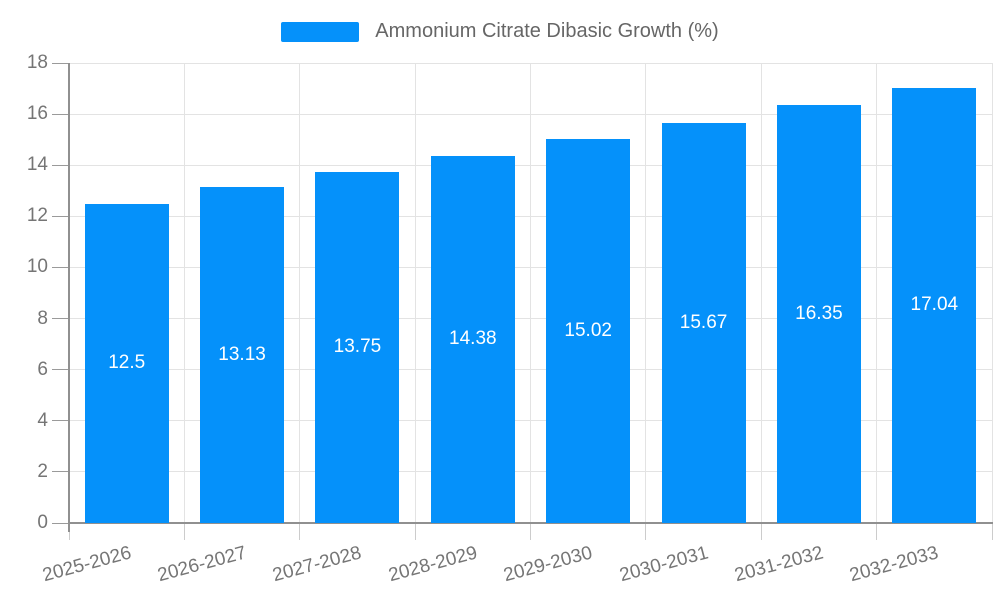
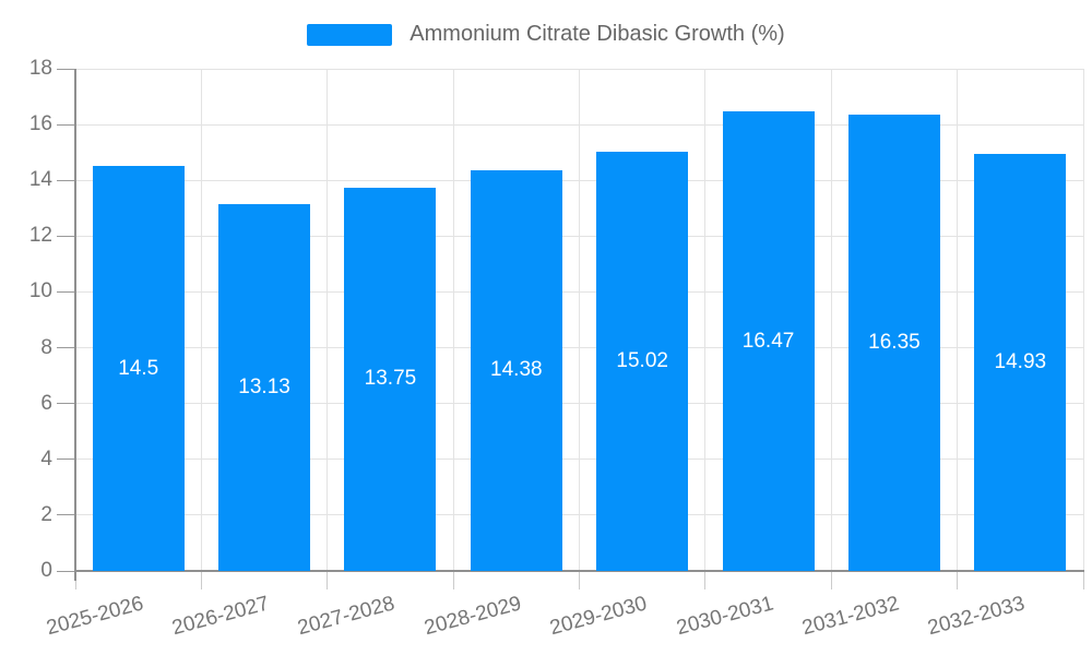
2025-2026: 12.5 -> 14.5
2030-2031: 15.67 -> 16.47
2032-2033: 17.04 -> 14.93
